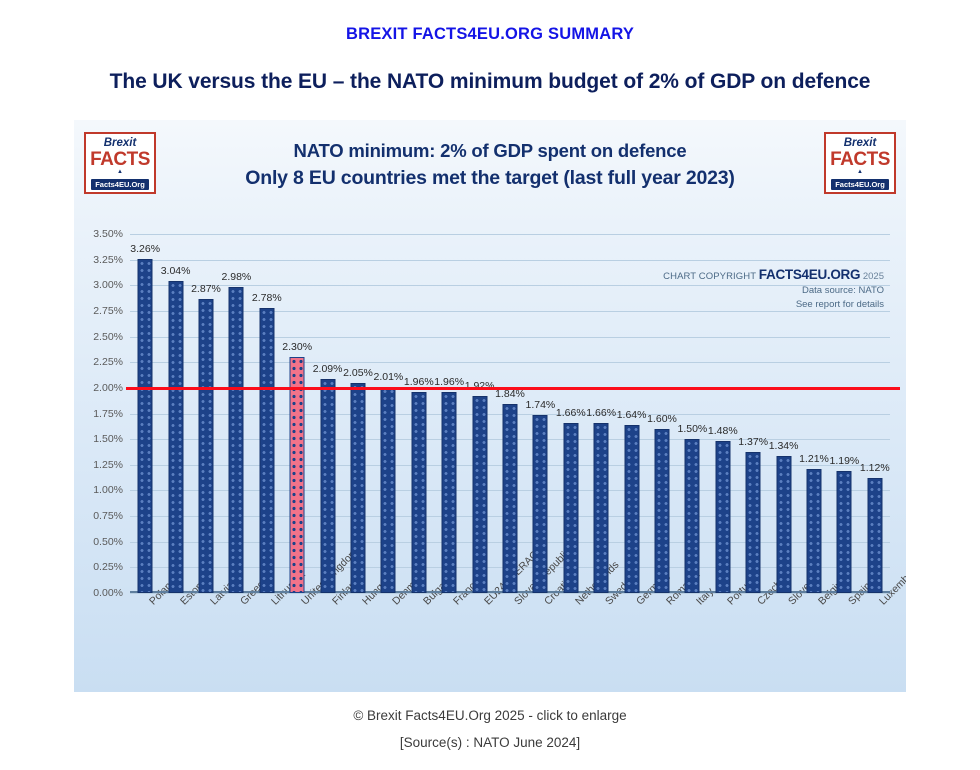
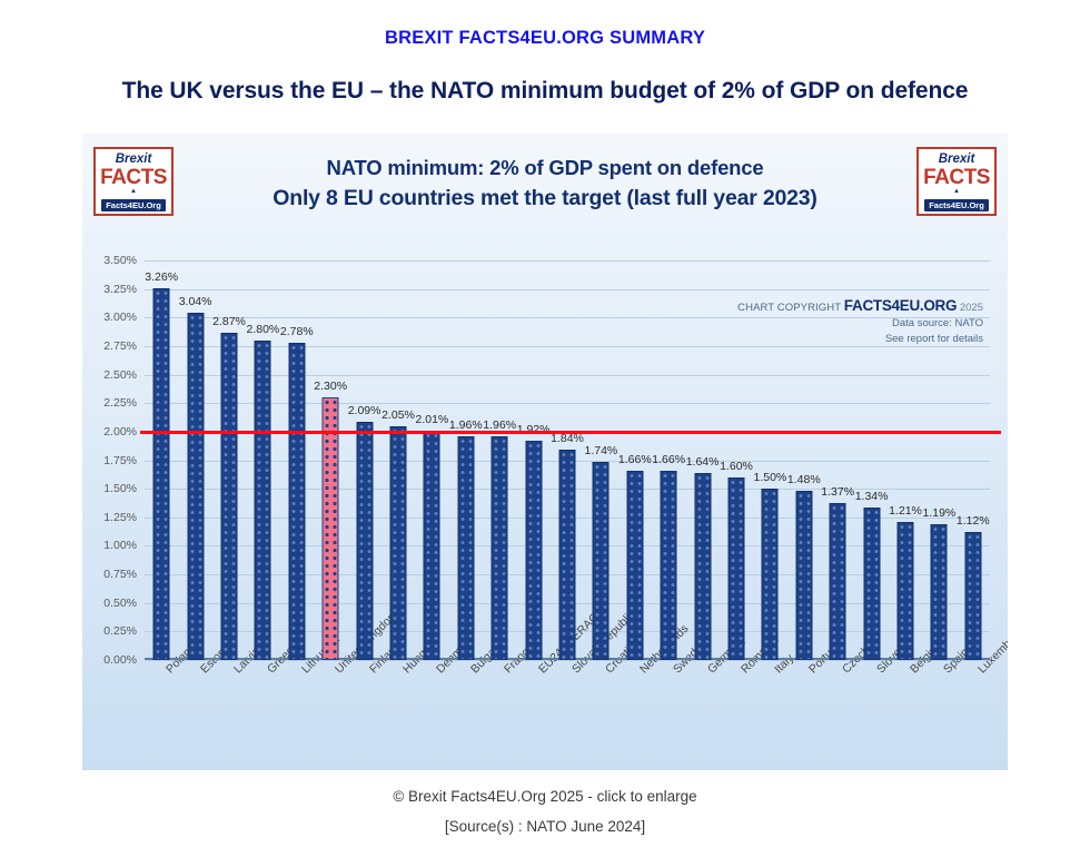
Greece: 2.98% -> 2.80%
